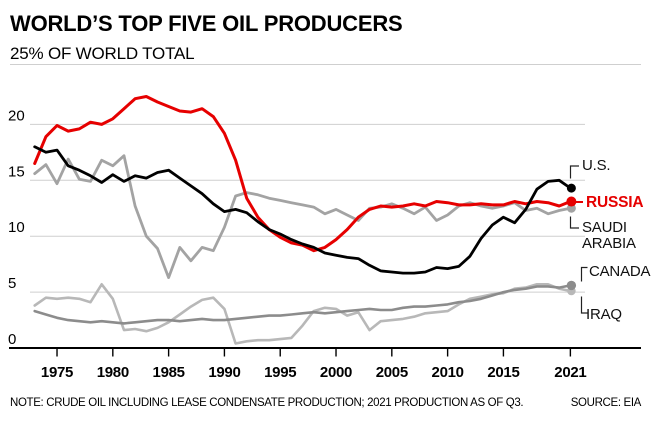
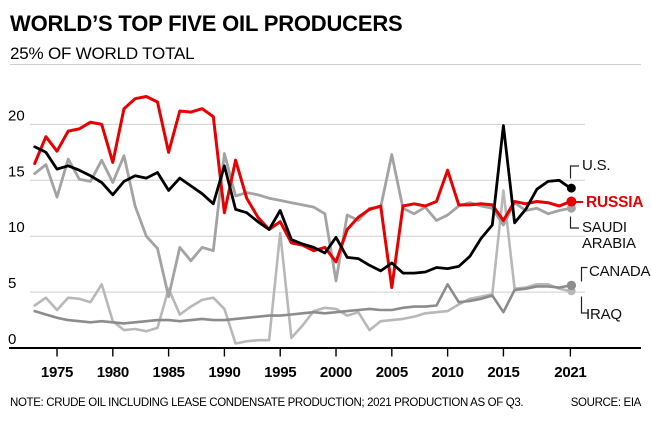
IRAQ/1975: 4.4 -> 3.4
SAUDI ARABIA/1975: 14.7 -> 13.5
RUSSIA/1975: 19.9 -> 17.6
U.S./1975: 17.7 -> 16.0
IRAQ/1980: 4.4 -> 2.4
SAUDI ARABIA/1980: 16.3 -> 14.8
RUSSIA/1980: 20.5 -> 16.6
U.S./1980: 15.5 -> 13.7
IRAQ/1985: 2.3 -> 5.3
SAUDI ARABIA/1985: 6.3 -> 4.6
RUSSIA/1985: 21.6 -> 17.5
U.S./1985: 15.9 -> 14.1
SAUDI ARABIA/1990: 10.8 -> 17.4
RUSSIA/1990: 19.2 -> 12.1
U.S./1990: 12.2 -> 16.3
IRAQ/1995: 0.8 -> 10.3
RUSSIA/1995: 9.9 -> 11.3
U.S./1995: 10.2 -> 12.3
SAUDI ARABIA/2000: 12.4 -> 6.0
RUSSIA/2000: 9.7 -> 7.7
U.S./2000: 8.3 -> 9.9
SAUDI ARABIA/2005: 12.9 -> 17.3
RUSSIA/2005: 12.6 -> 5.4
U.S./2005: 6.8 -> 7.6
CANADA/2010: 3.9 -> 5.7
RUSSIA/2010: 13.0 -> 15.9
IRAQ/2015: 4.9 -> 14.1
CANADA/2015: 5.0 -> 3.2
SAUDI ARABIA/2015: 12.7 -> 11.0
RUSSIA/2015: 12.8 -> 11.4
U.S./2015: 11.7 -> 19.9
